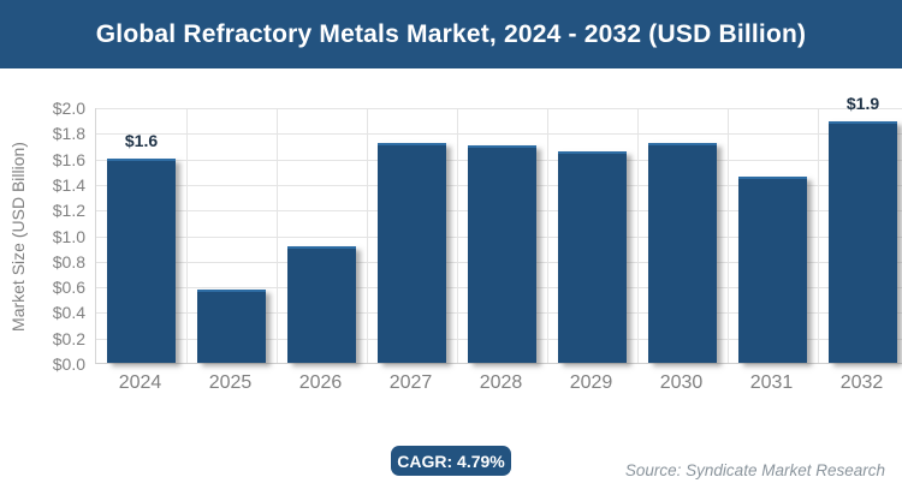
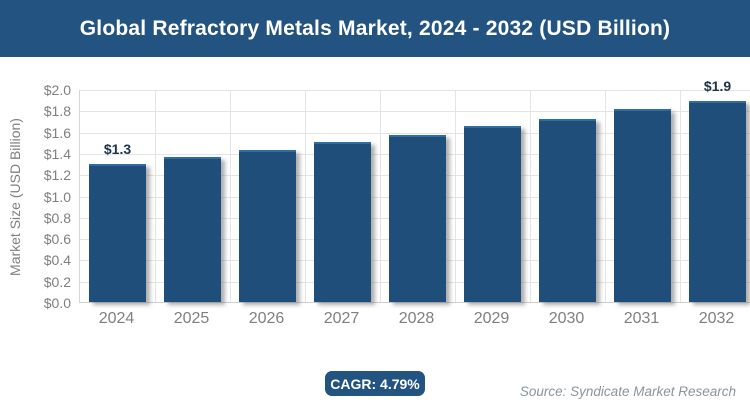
2024: $1.6 -> $1.3
2025: $0.57 -> $1.36
2026: $0.91 -> $1.43
2027: $1.72 -> $1.50
2028: $1.70 -> $1.57
2031: $1.46 -> $1.81
